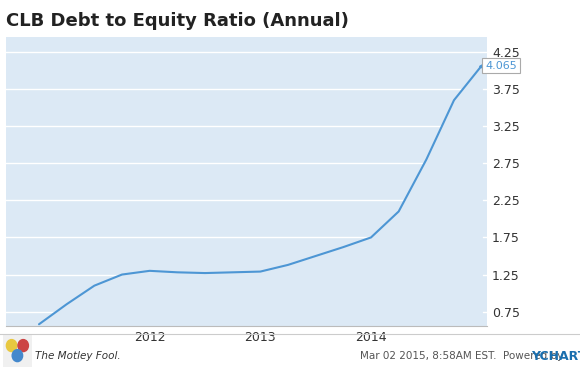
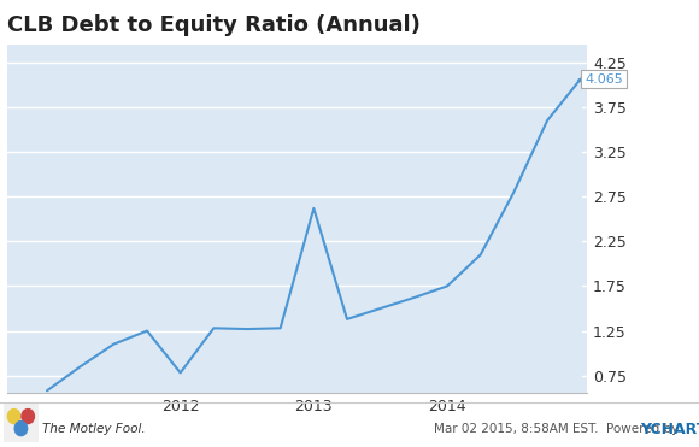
2012: 1.30 -> 0.78
2013: 1.29 -> 2.62
